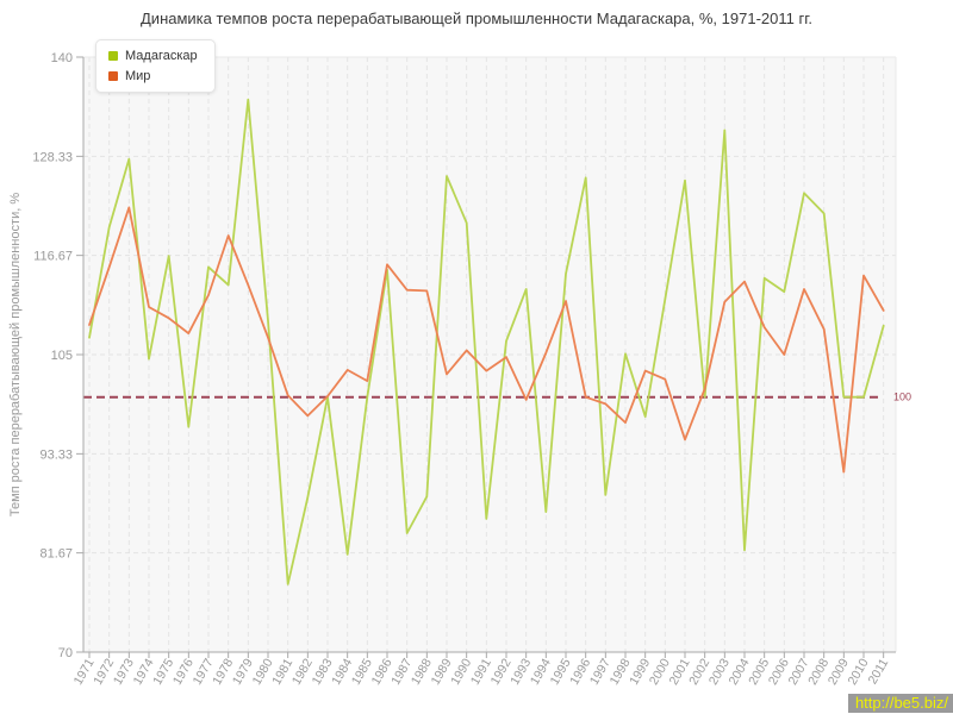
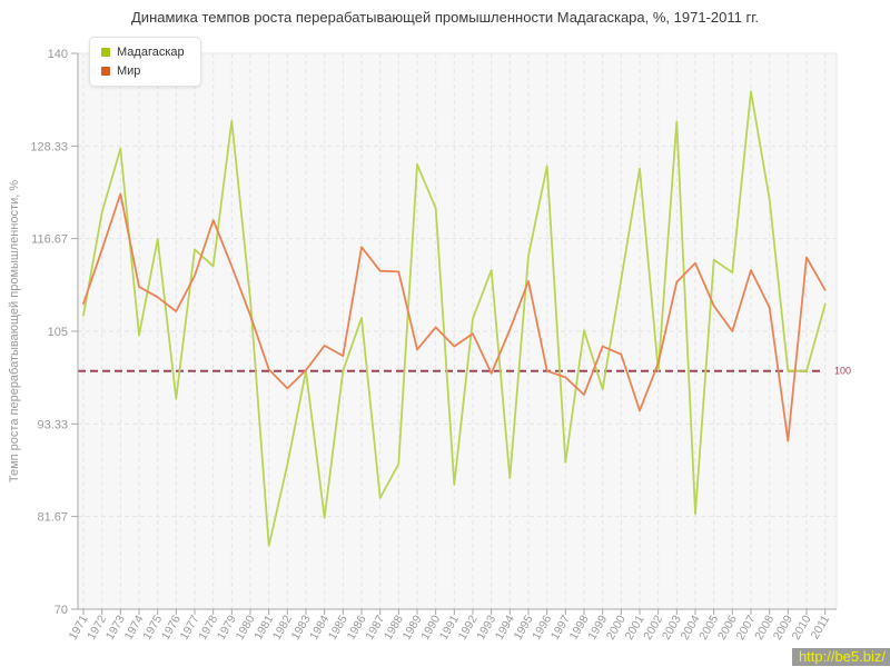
Мадагаскар/1979: 135 -> 132
Мадагаскар/1986: 115 -> 107
Мадагаскар/2007: 124 -> 135
